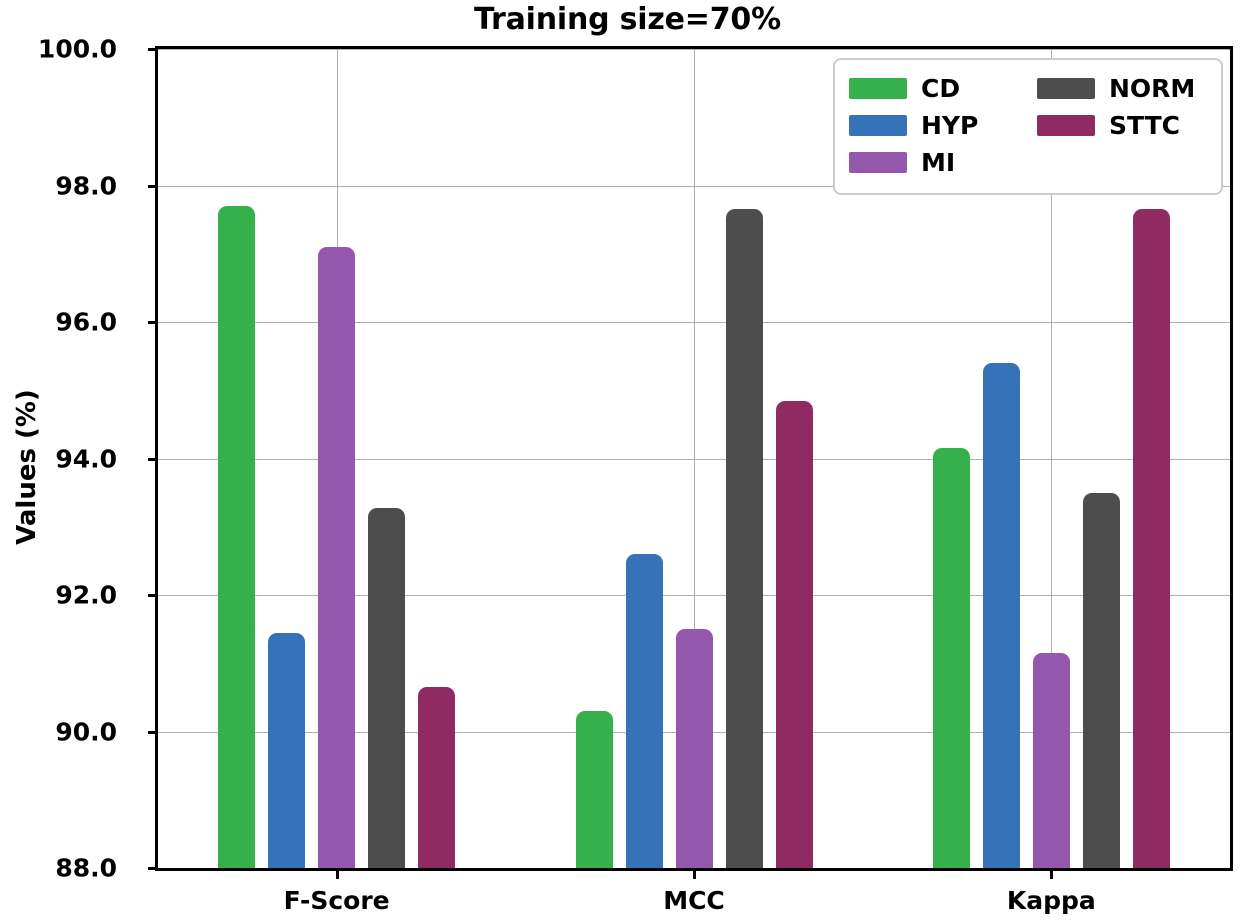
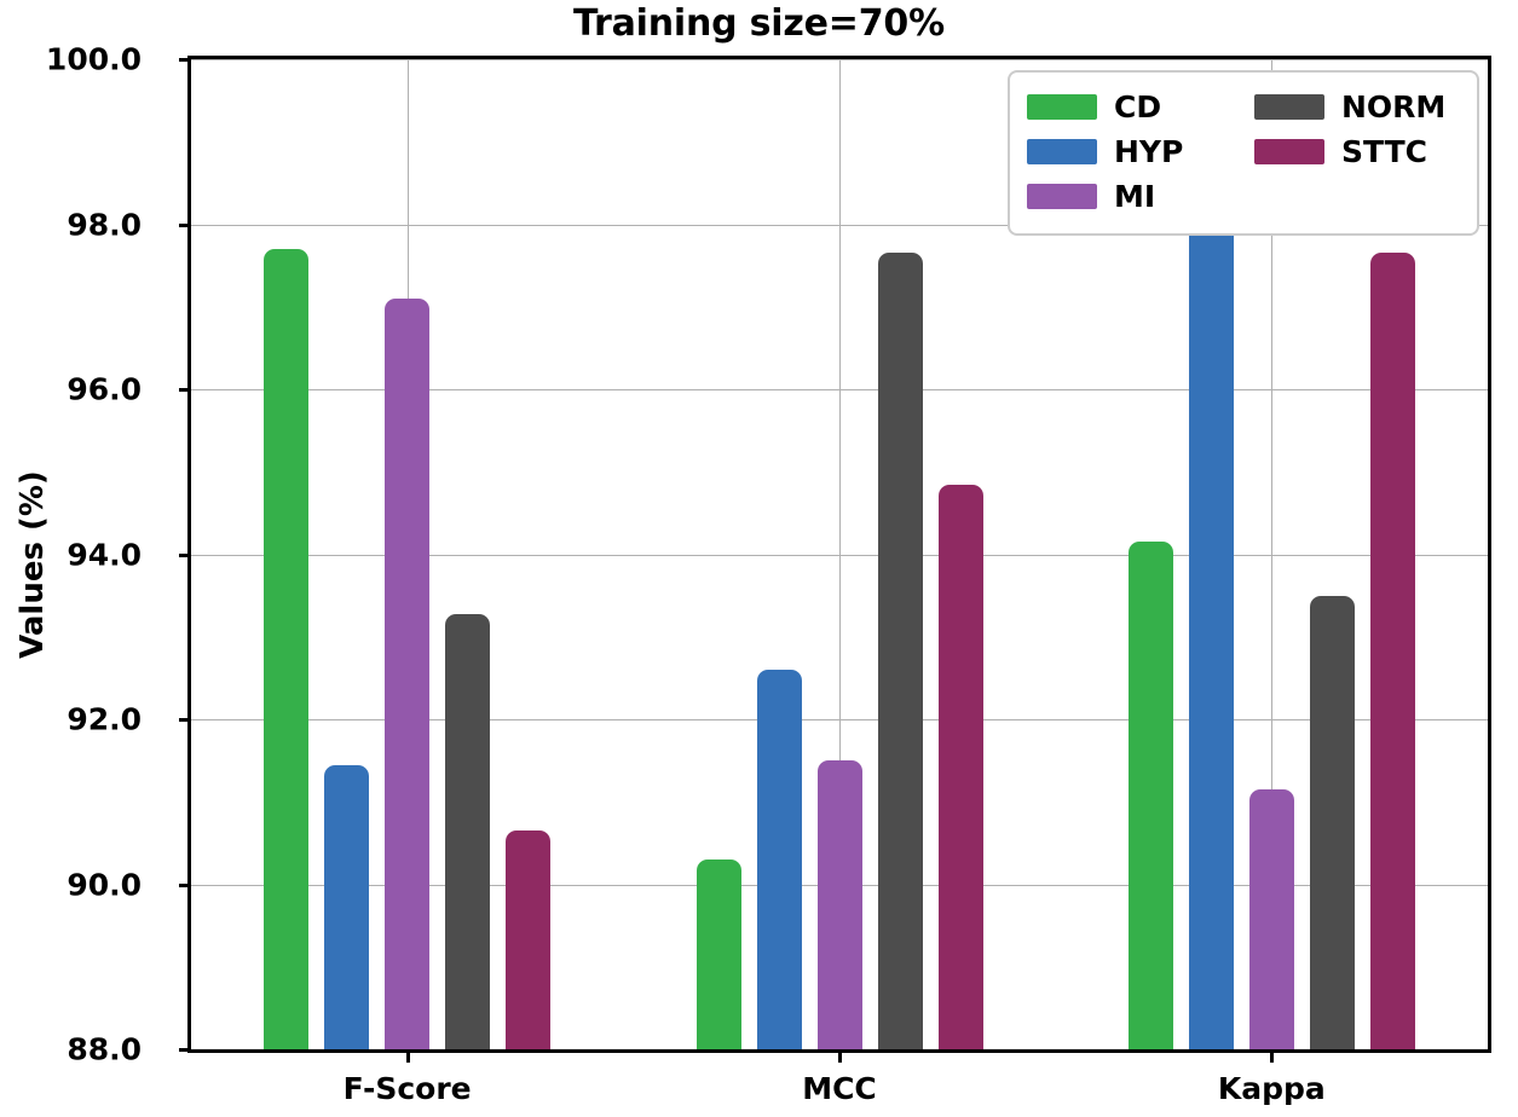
HYP/Kappa: 95.4 -> 98.3
